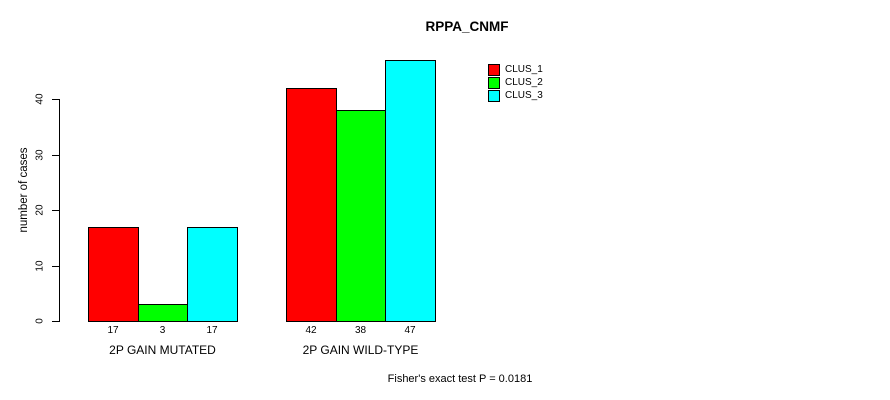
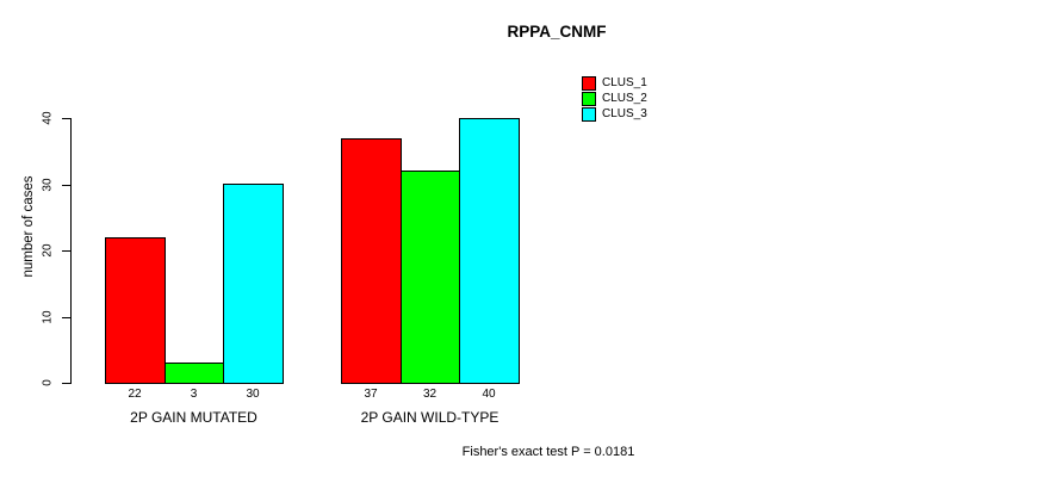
CLUS_1/2P GAIN MUTATED: 17 -> 22
CLUS_3/2P GAIN MUTATED: 17 -> 30
CLUS_1/2P GAIN WILD-TYPE: 42 -> 37
CLUS_2/2P GAIN WILD-TYPE: 38 -> 32
CLUS_3/2P GAIN WILD-TYPE: 47 -> 40
